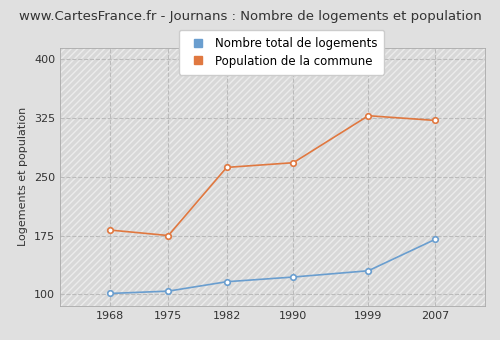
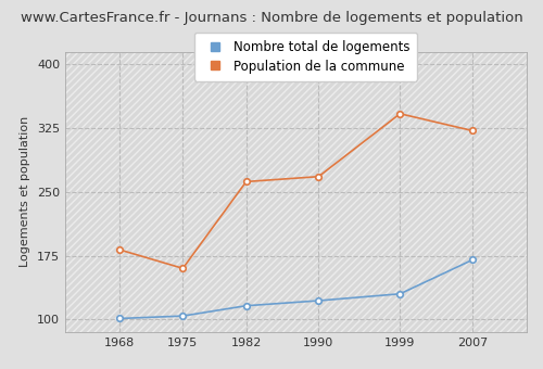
Population de la commune/1975: 175 -> 160
Population de la commune/1999: 328 -> 342
